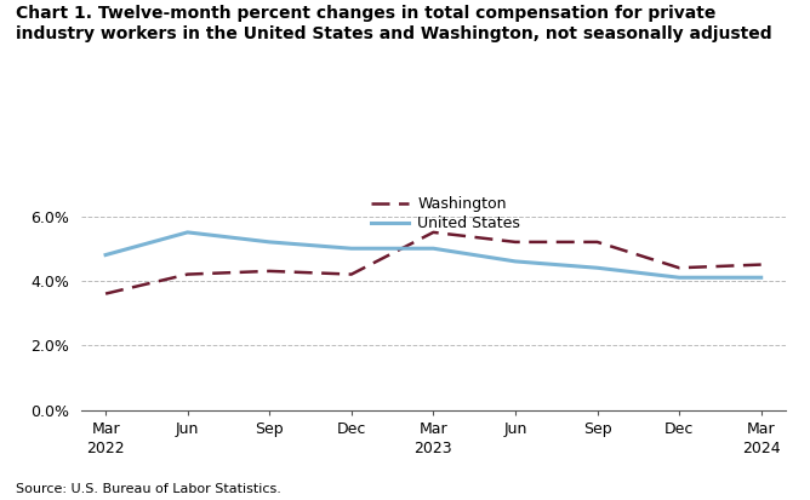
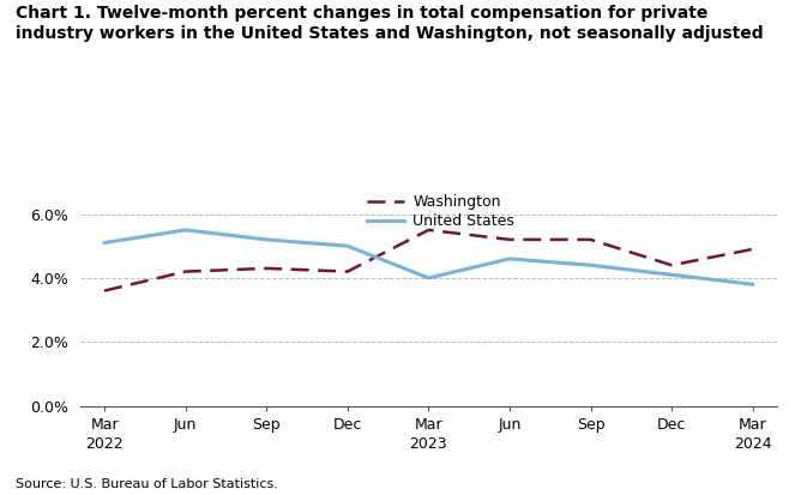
United States/Mar 2022: 4.8% -> 5.1%
United States/Mar 2023: 5.0% -> 4.0%
Washington/Mar 2024: 4.5% -> 4.9%
United States/Mar 2024: 4.1% -> 3.8%
